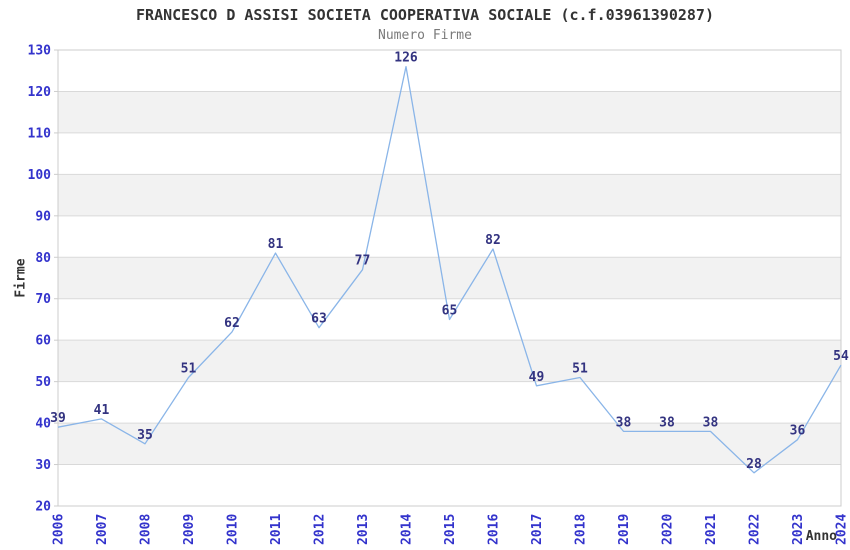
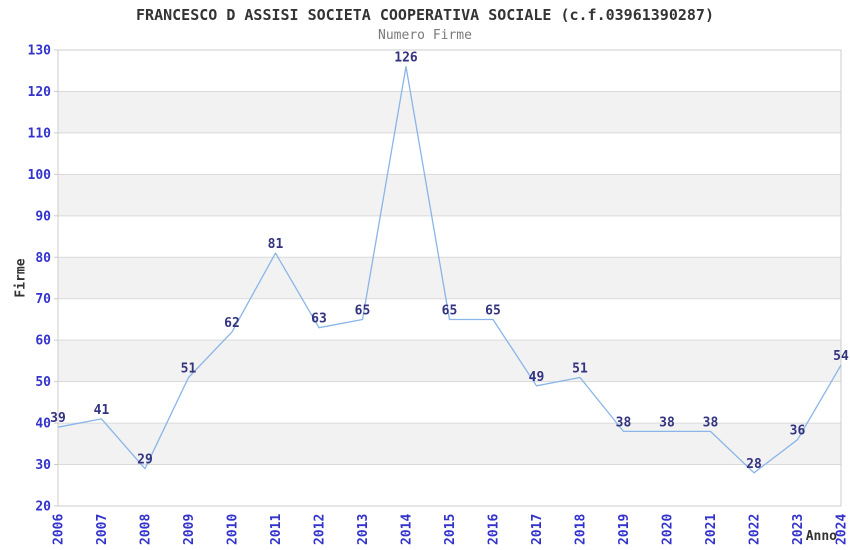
2008: 35 -> 29
2013: 77 -> 65
2016: 82 -> 65
